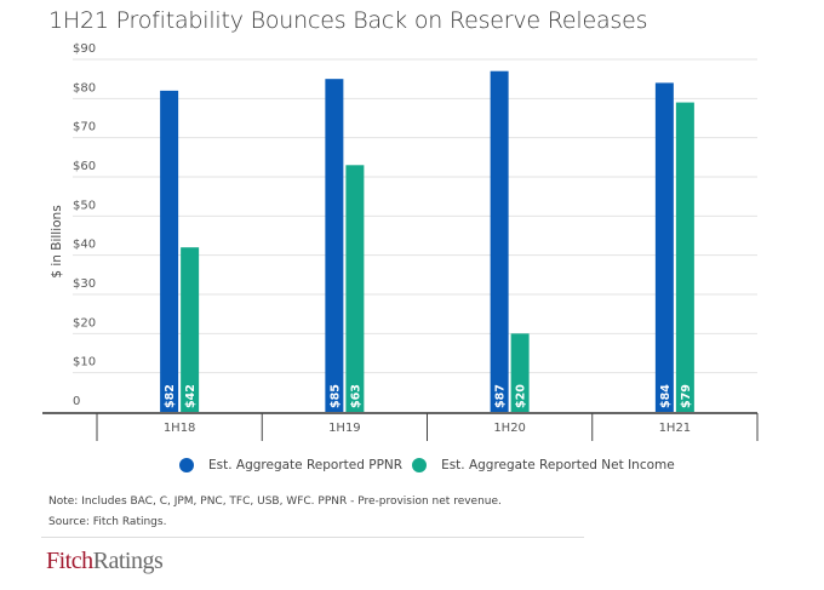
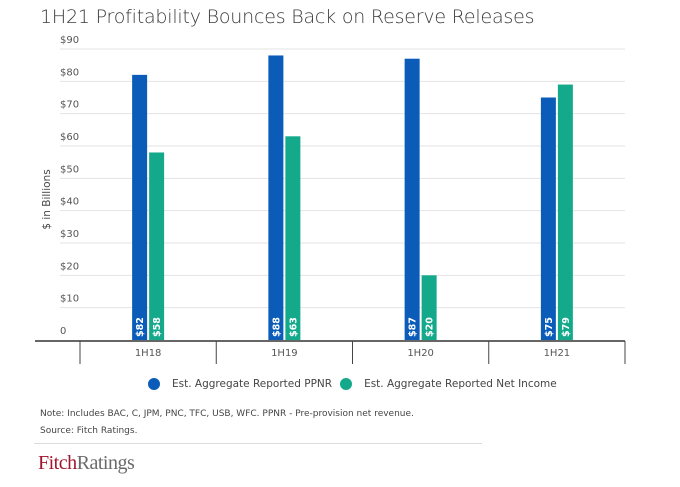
Est. Aggregate Reported Net Income/1H18: $42 -> $58
Est. Aggregate Reported PPNR/1H19: $85 -> $88
Est. Aggregate Reported PPNR/1H21: $84 -> $75
